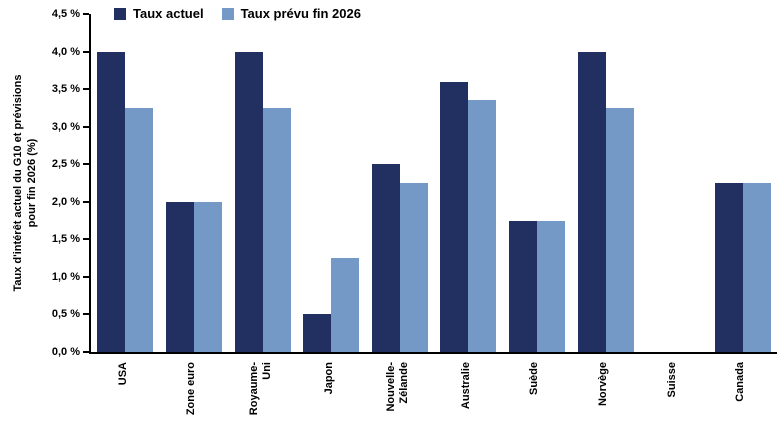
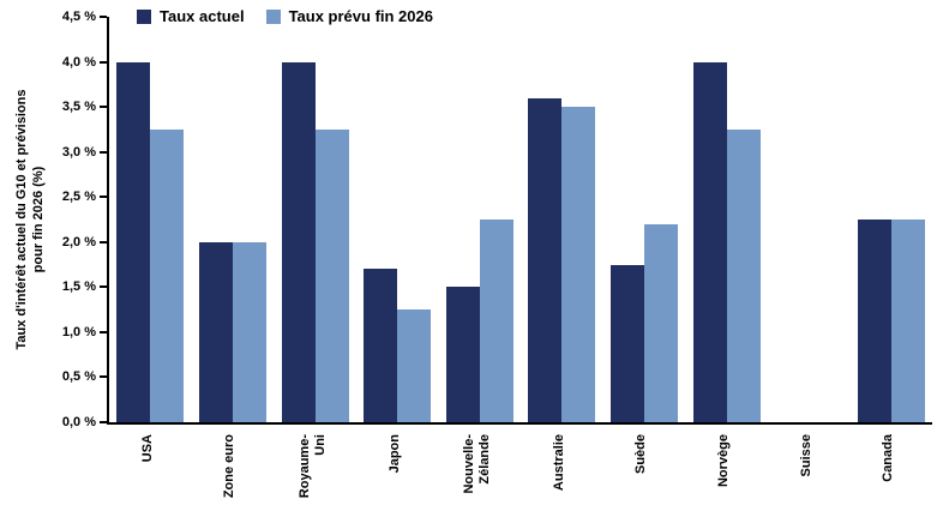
Taux actuel/Japon: 0,5% -> 1,7%
Taux actuel/Nouvelle- Zélande: 2,5% -> 1,5%
Taux prévu fin 2026/Australie: 3,4% -> 3,5%
Taux prévu fin 2026/Suède: 1,8% -> 2,2%
